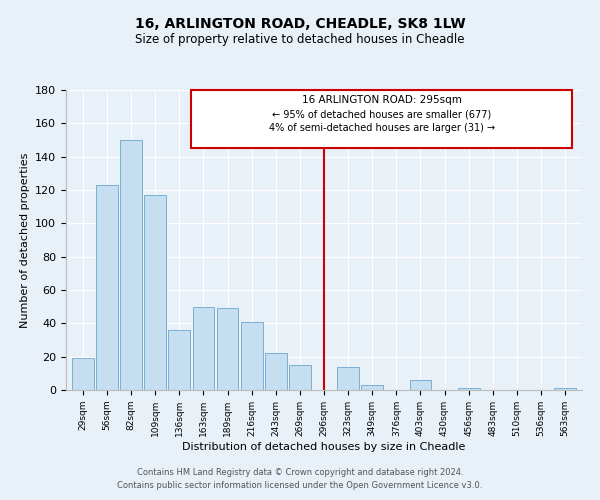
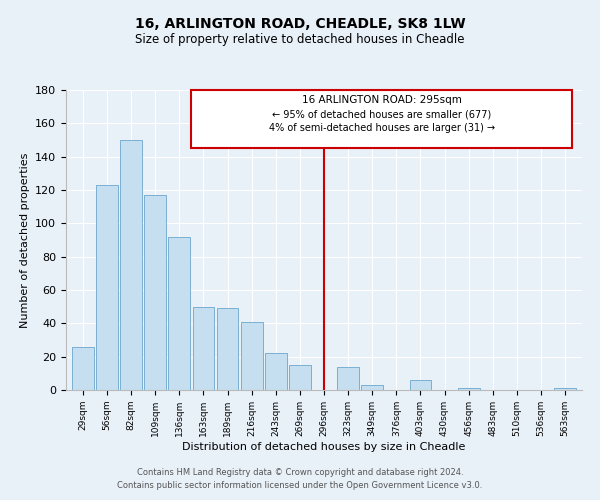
29sqm: 19 -> 26
136sqm: 36 -> 92
